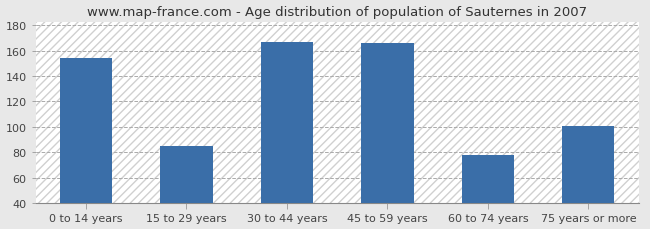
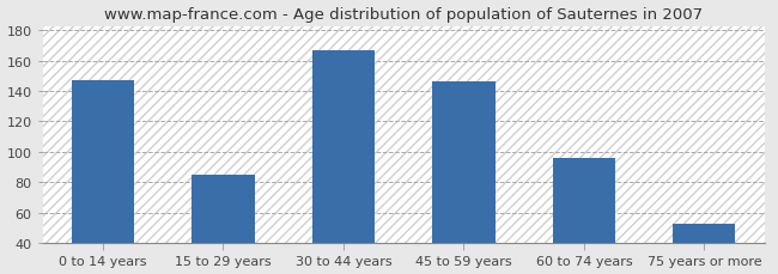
0 to 14 years: 154 -> 147
45 to 59 years: 166 -> 146
60 to 74 years: 78 -> 96
75 years or more: 101 -> 53
